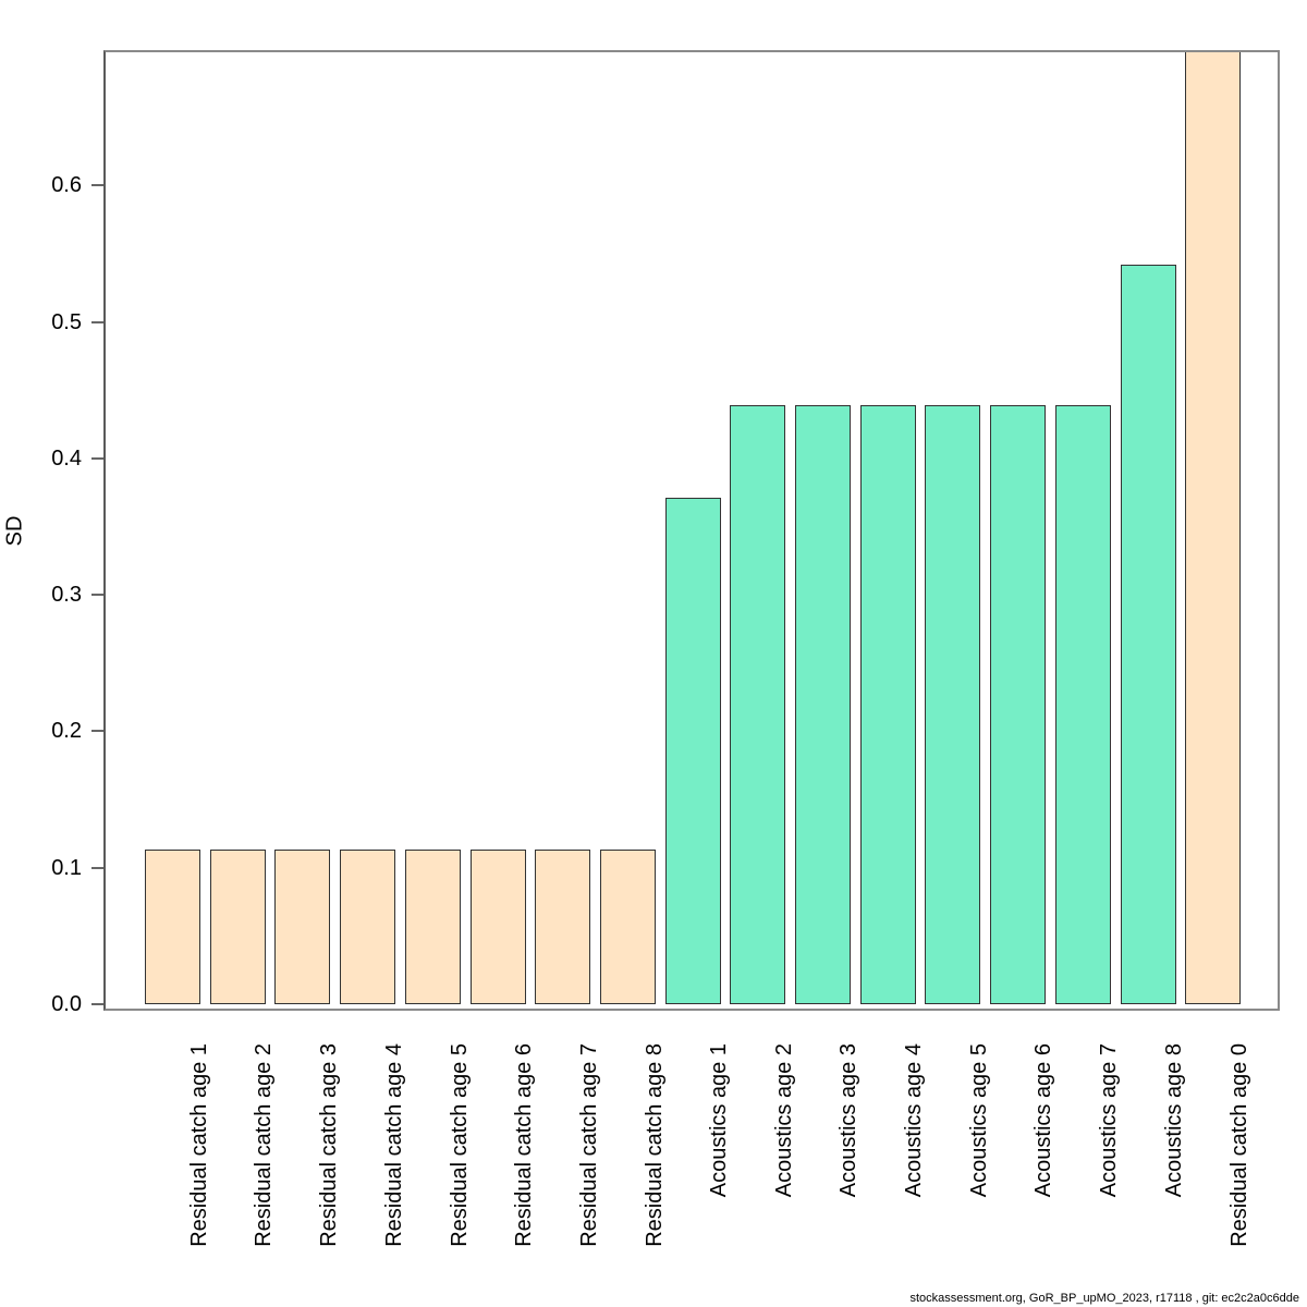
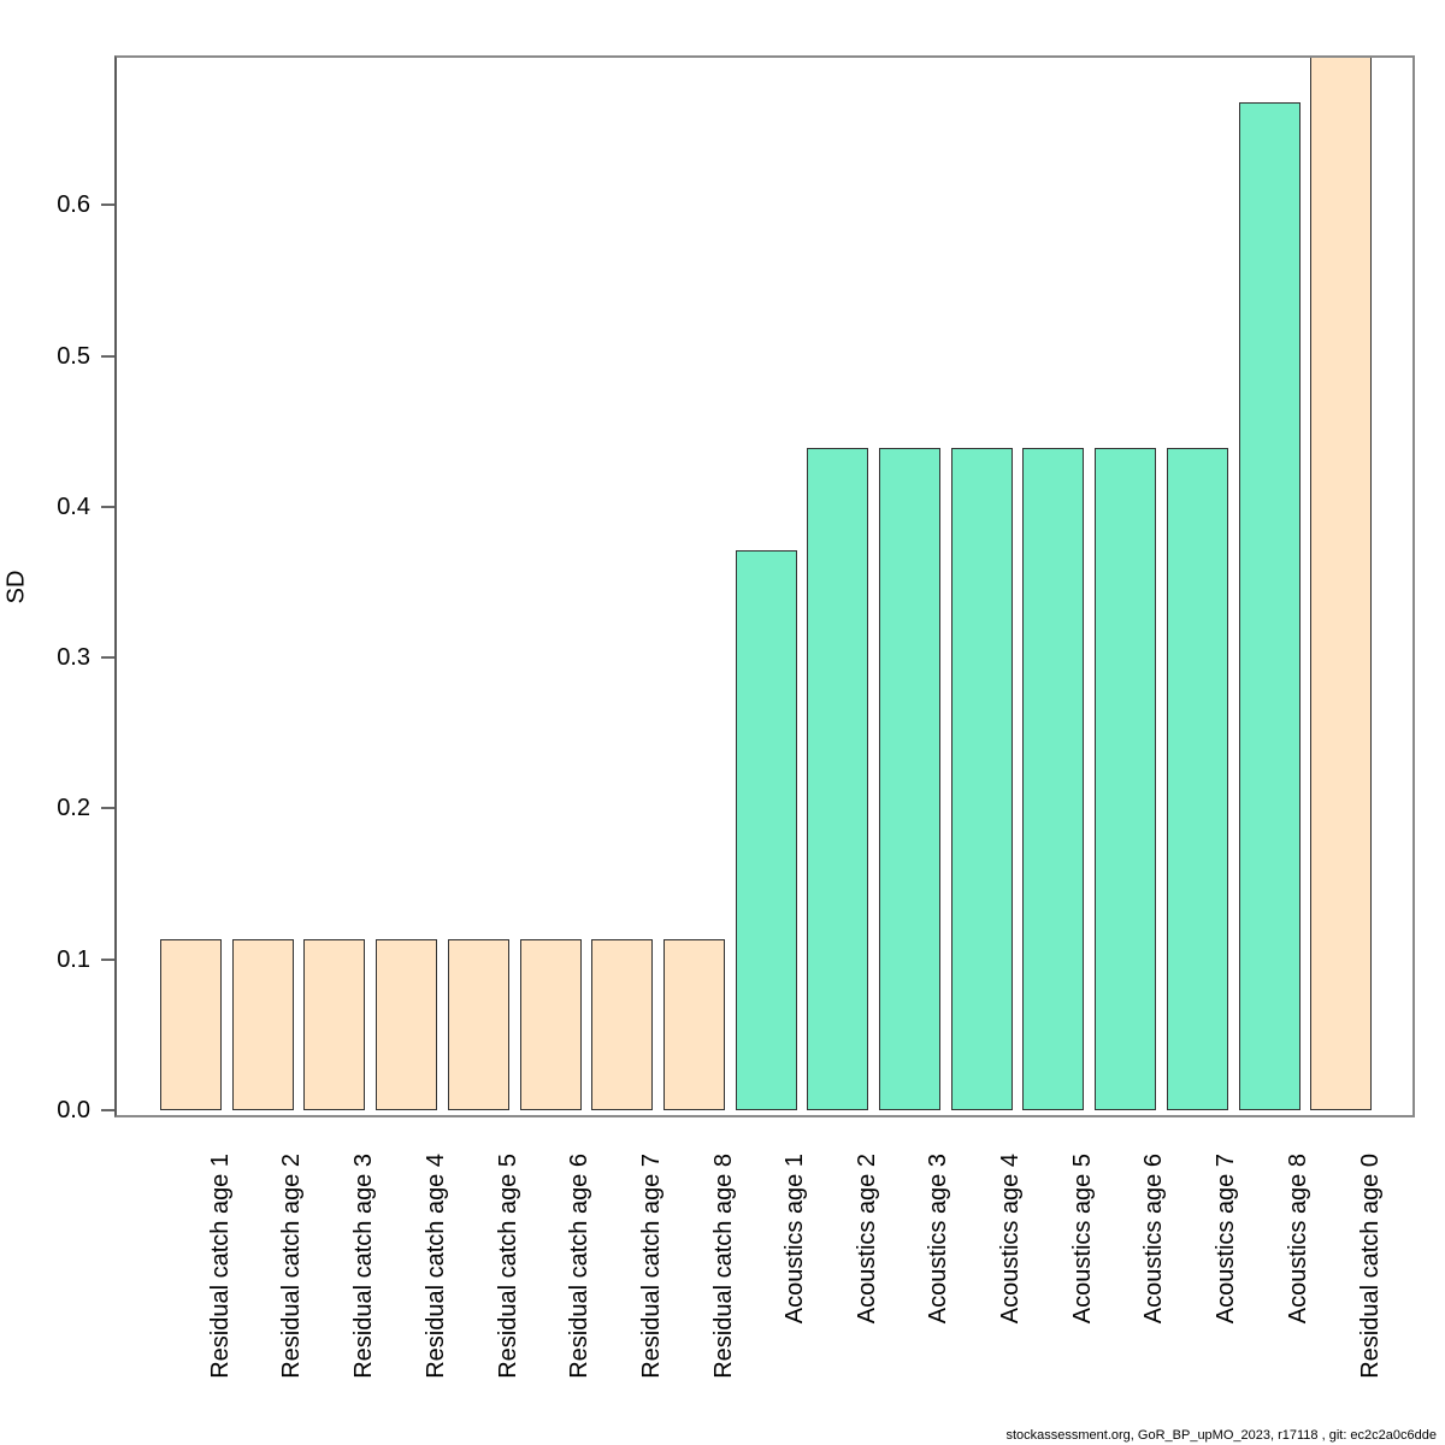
Acoustics age 8: 0.542 -> 0.668
